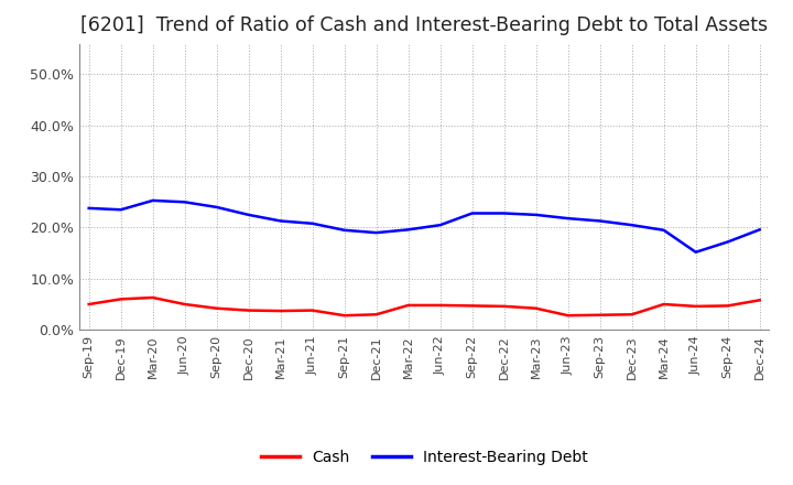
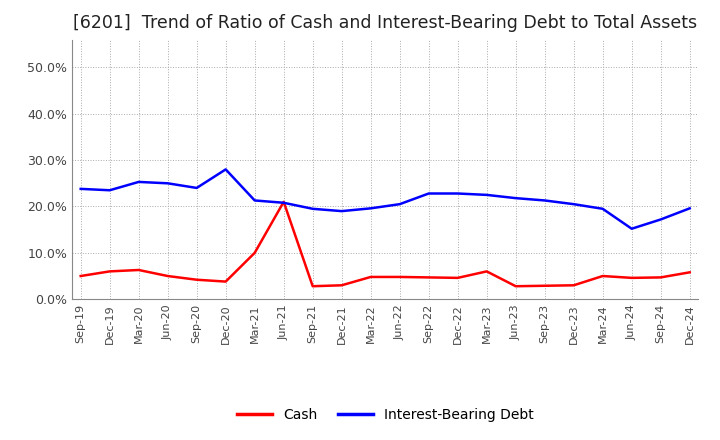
Interest-Bearing Debt/Dec-20: 22.5% -> 28.0%
Cash/Mar-21: 3.7% -> 10.0%
Cash/Jun-21: 3.8% -> 21.0%
Cash/Mar-23: 4.2% -> 6.0%
